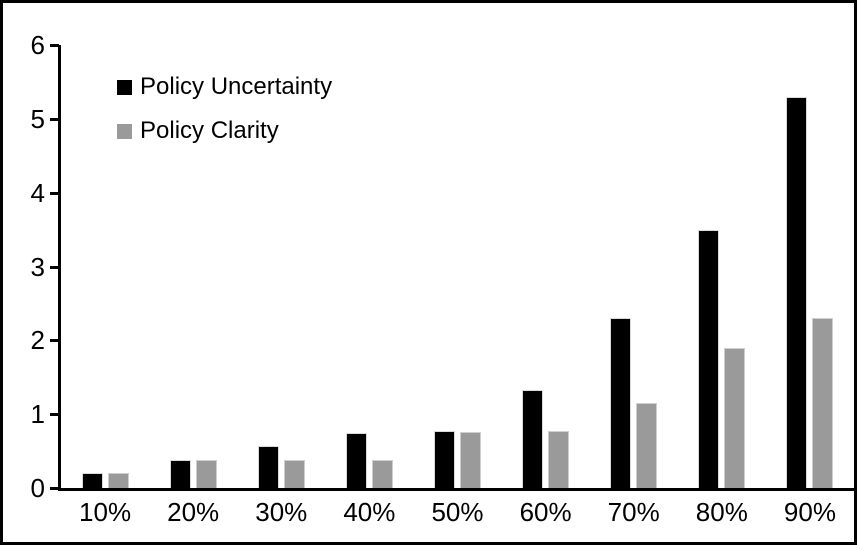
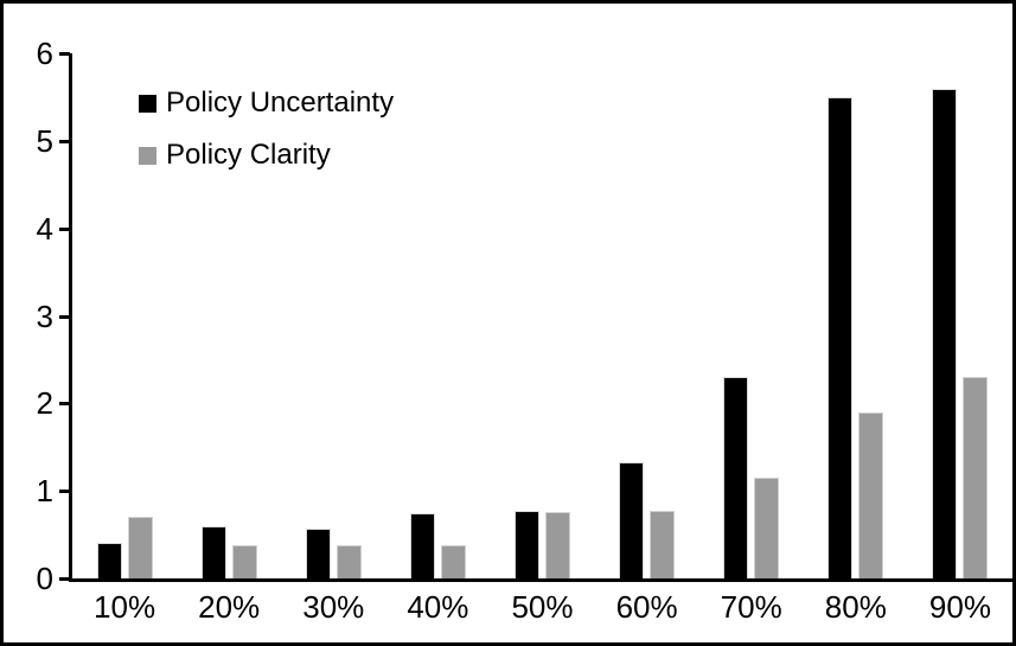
Policy Uncertainty/10%: 0.2 -> 0.4
Policy Clarity/10%: 0.2 -> 0.7
Policy Uncertainty/20%: 0.4 -> 0.6
Policy Uncertainty/80%: 3.5 -> 5.5
Policy Uncertainty/90%: 5.3 -> 5.6
